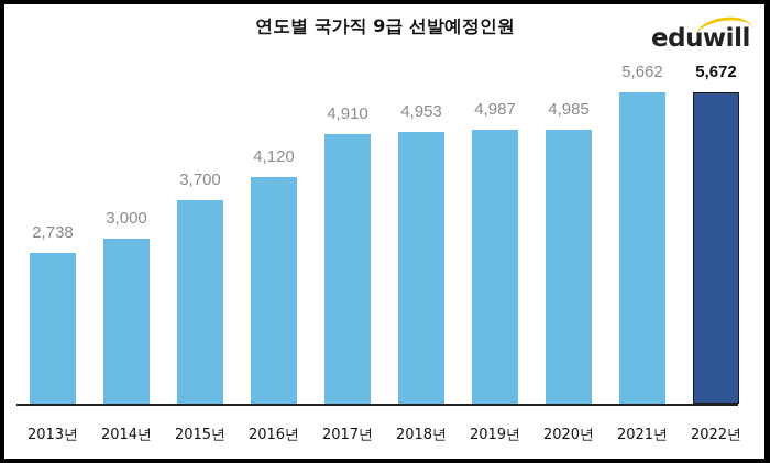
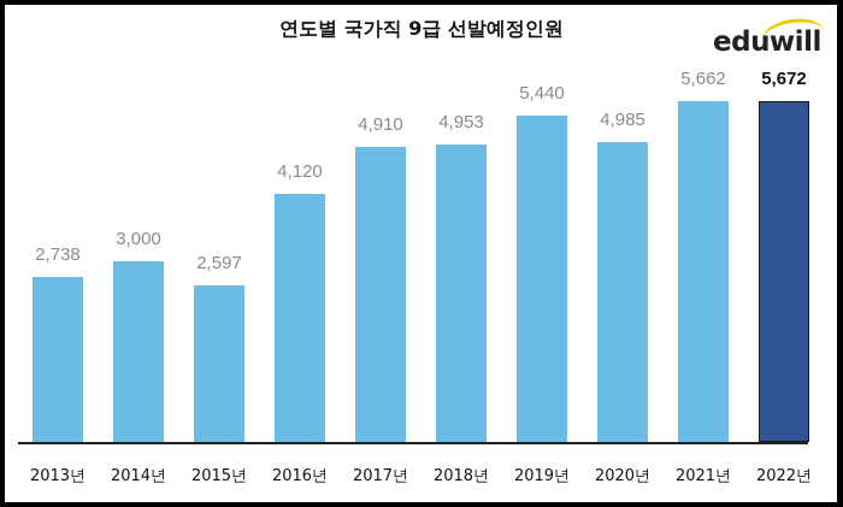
2015년: 3,700 -> 2,597
2019년: 4,987 -> 5,440
